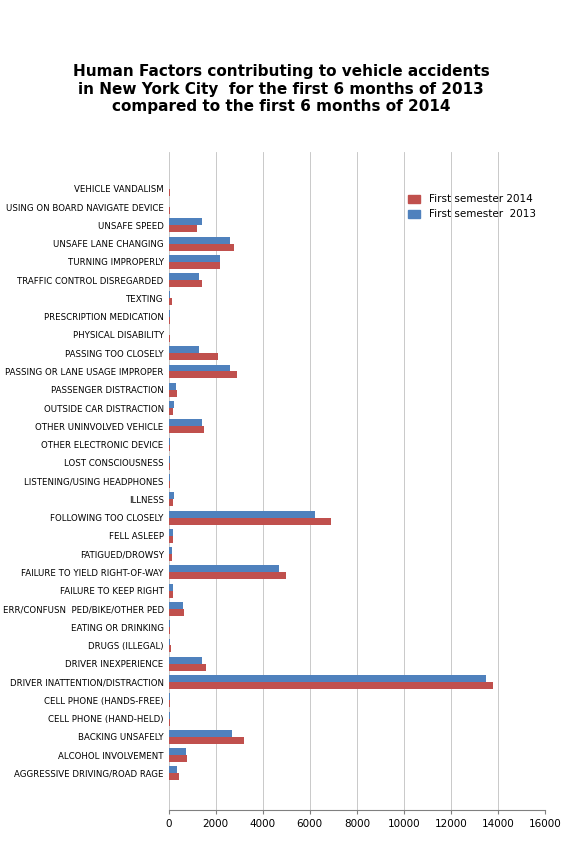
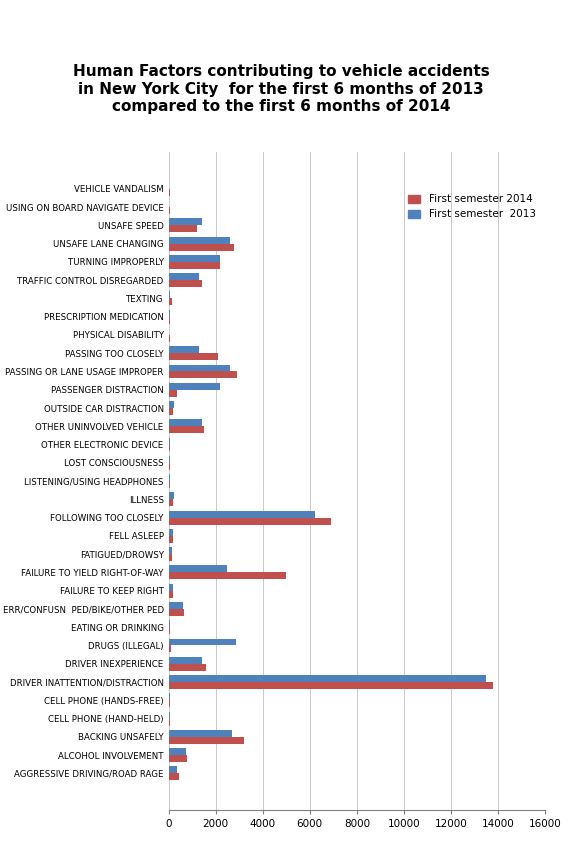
First semester 2013/PASSENGER DISTRACTION: 300 -> 2200
First semester 2013/FAILURE TO YIELD RIGHT-OF-WAY: 4700 -> 2500
First semester 2013/DRUGS (ILLEGAL): 80 -> 2850
